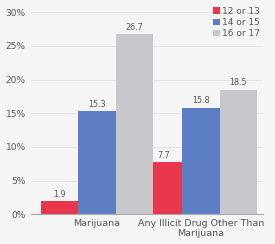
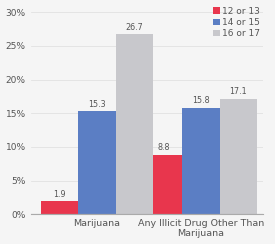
12 or 13/Any Illicit Drug Other Than Marijuana: 7.7 -> 8.8
16 or 17/Any Illicit Drug Other Than Marijuana: 18.5 -> 17.1
